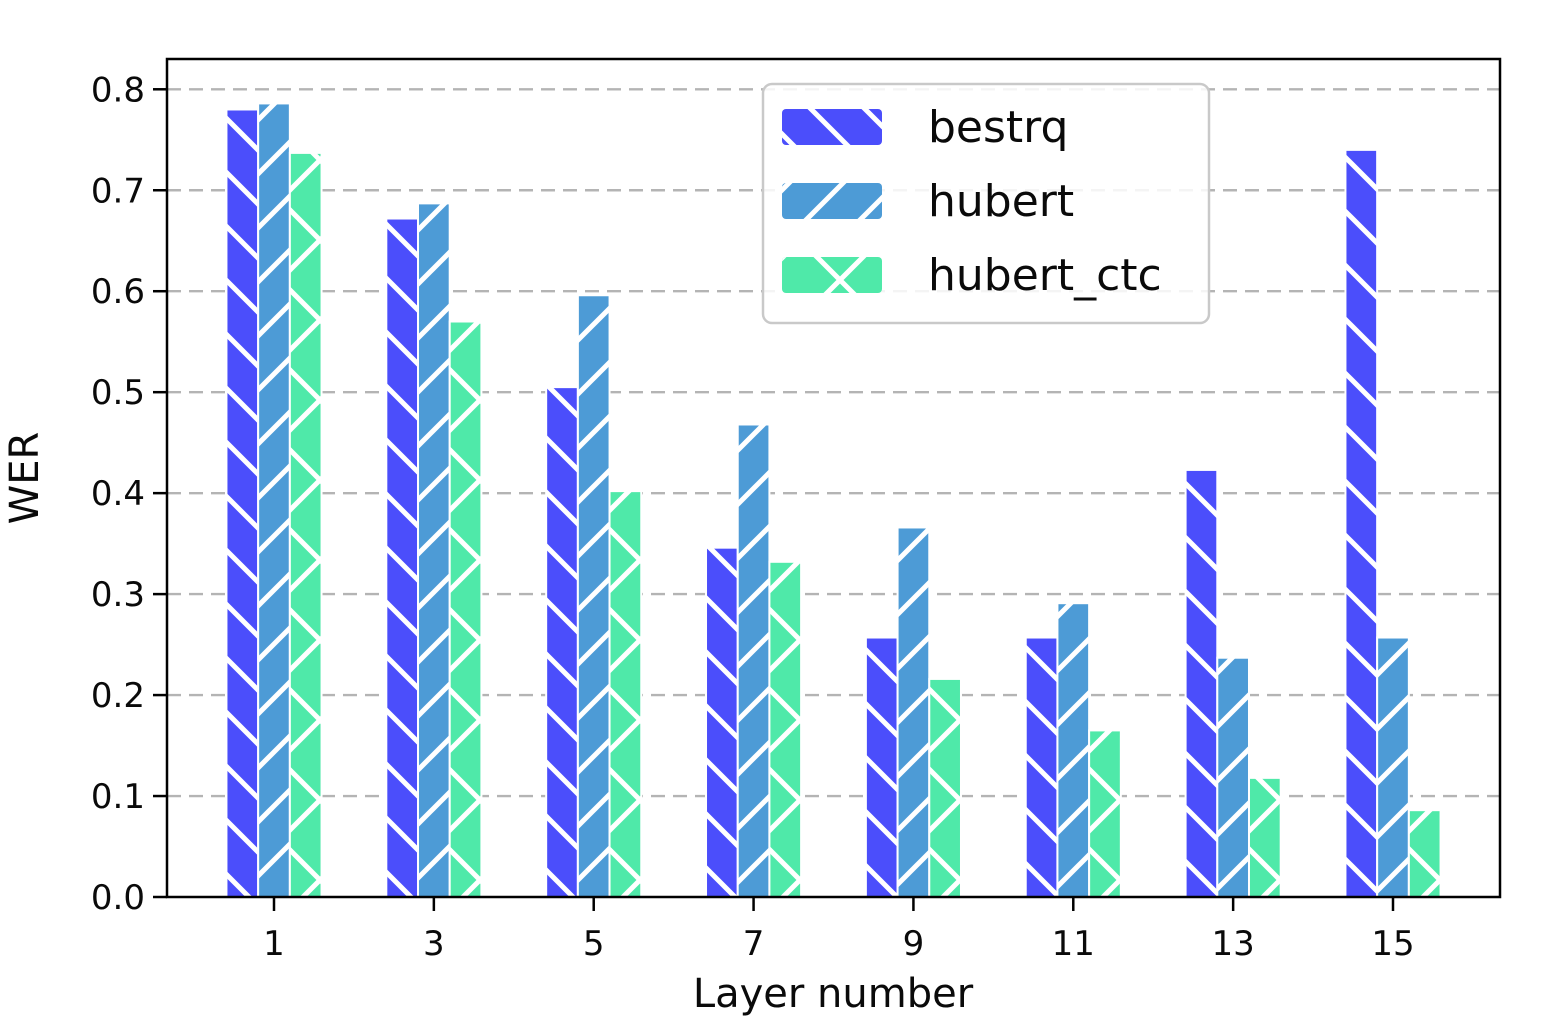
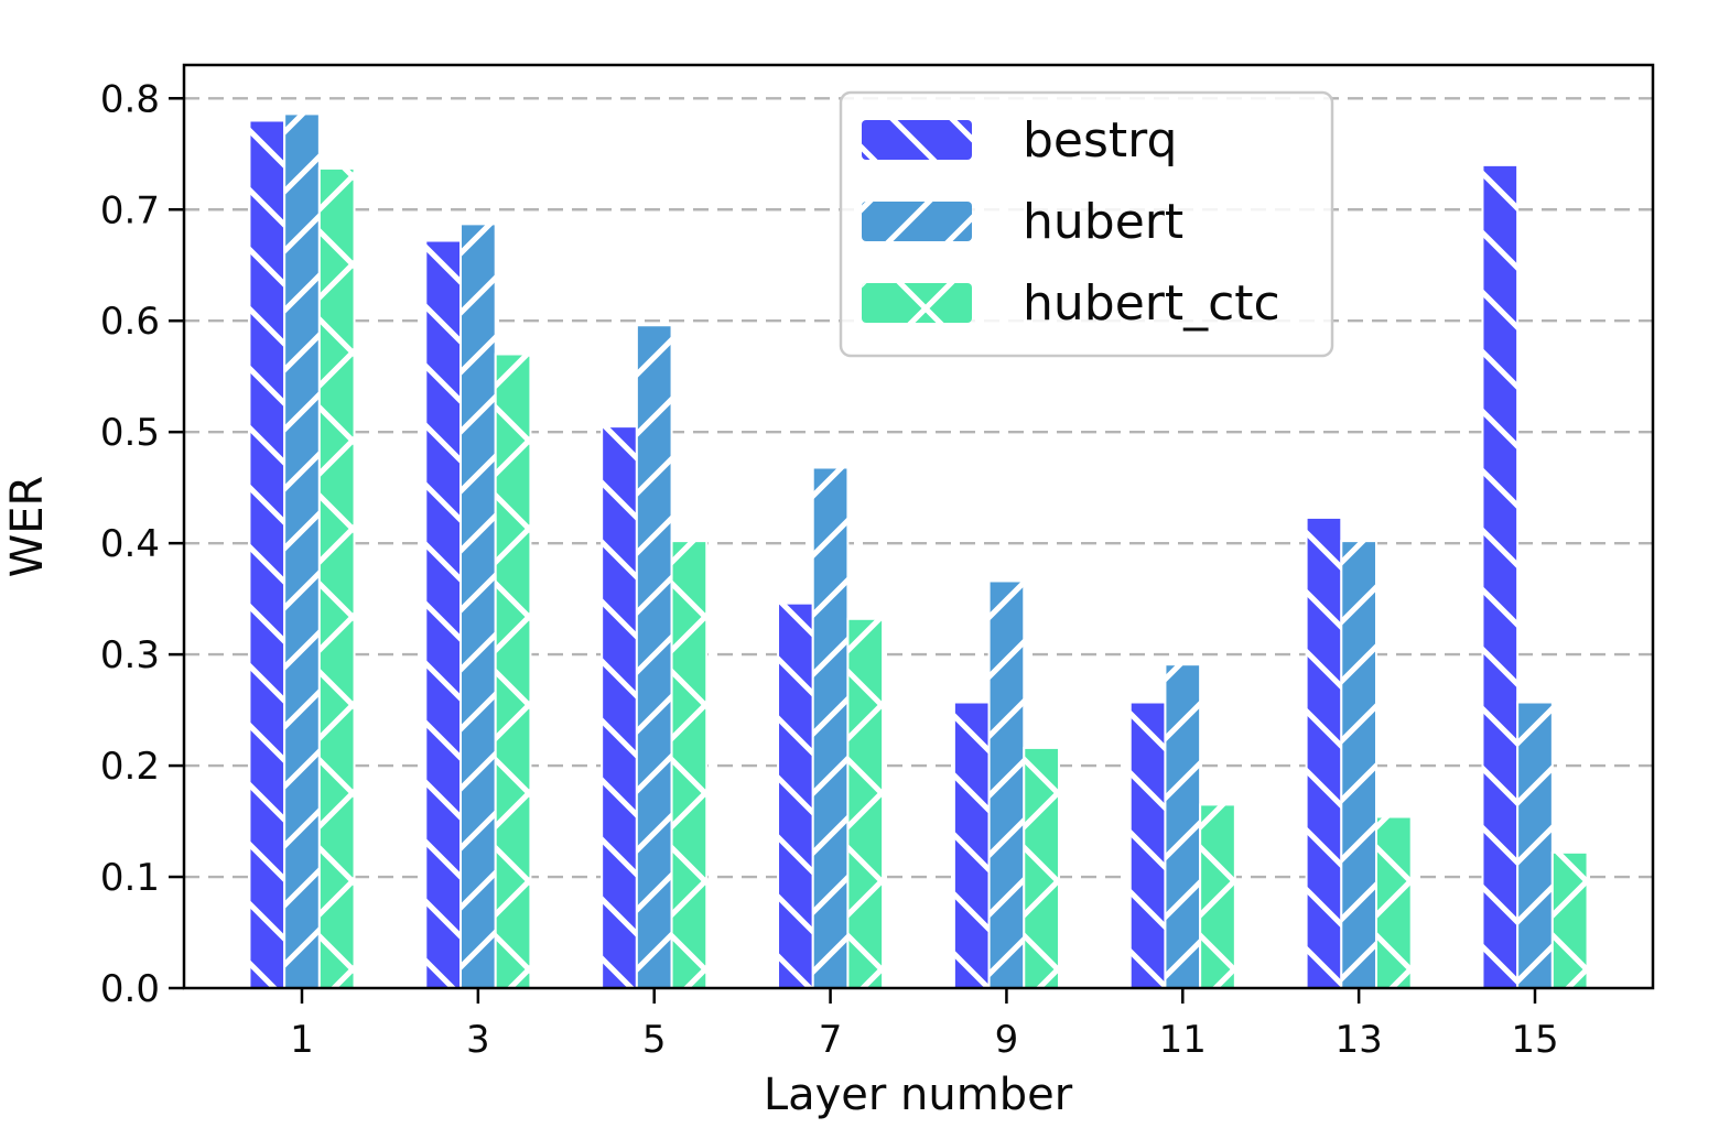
hubert/13: 0.237 -> 0.402
hubert_ctc/13: 0.118 -> 0.154
hubert_ctc/15: 0.086 -> 0.122
